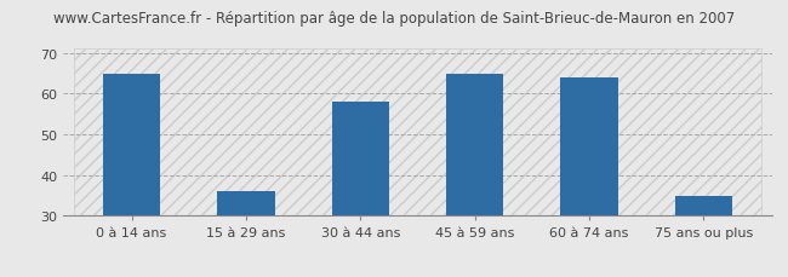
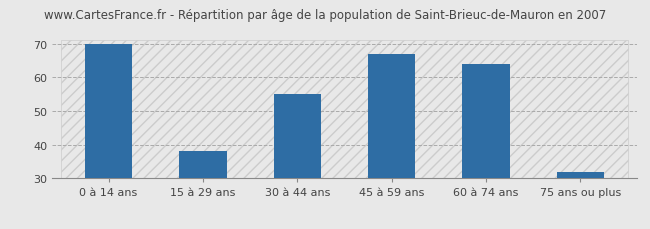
0 à 14 ans: 65 -> 70
15 à 29 ans: 36 -> 38
30 à 44 ans: 58 -> 55
45 à 59 ans: 65 -> 67
75 ans ou plus: 35 -> 32
